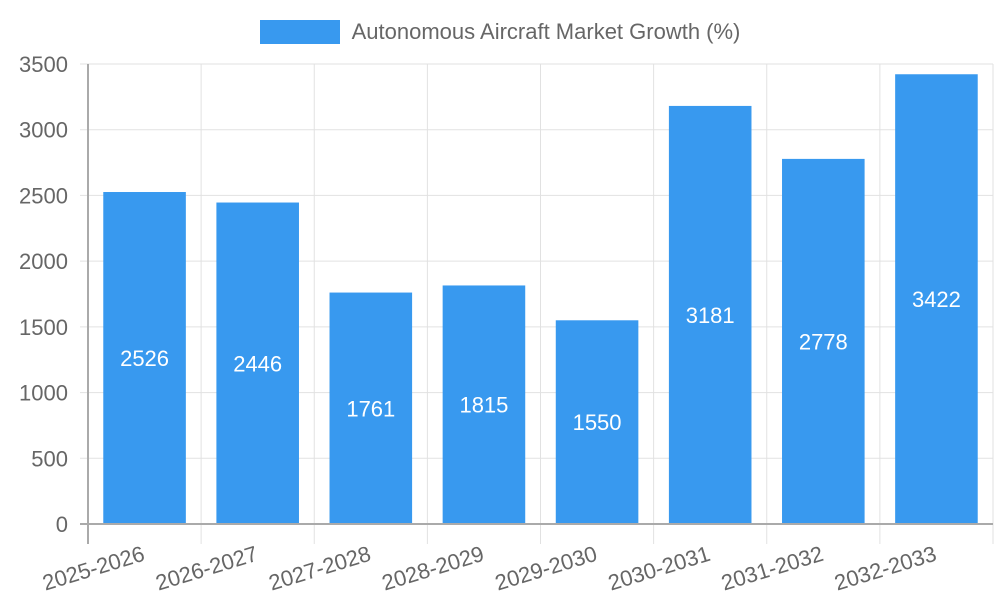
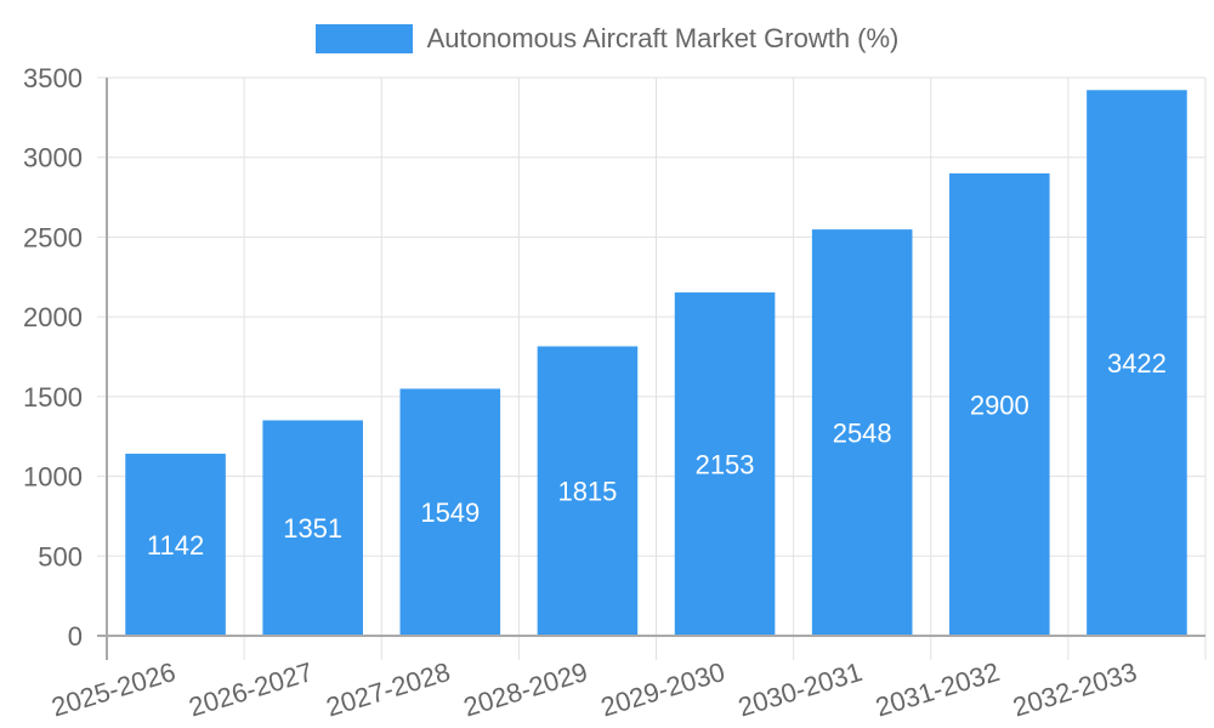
2025-2026: 2526 -> 1142
2026-2027: 2446 -> 1351
2027-2028: 1761 -> 1549
2029-2030: 1550 -> 2153
2030-2031: 3181 -> 2548
2031-2032: 2778 -> 2900
